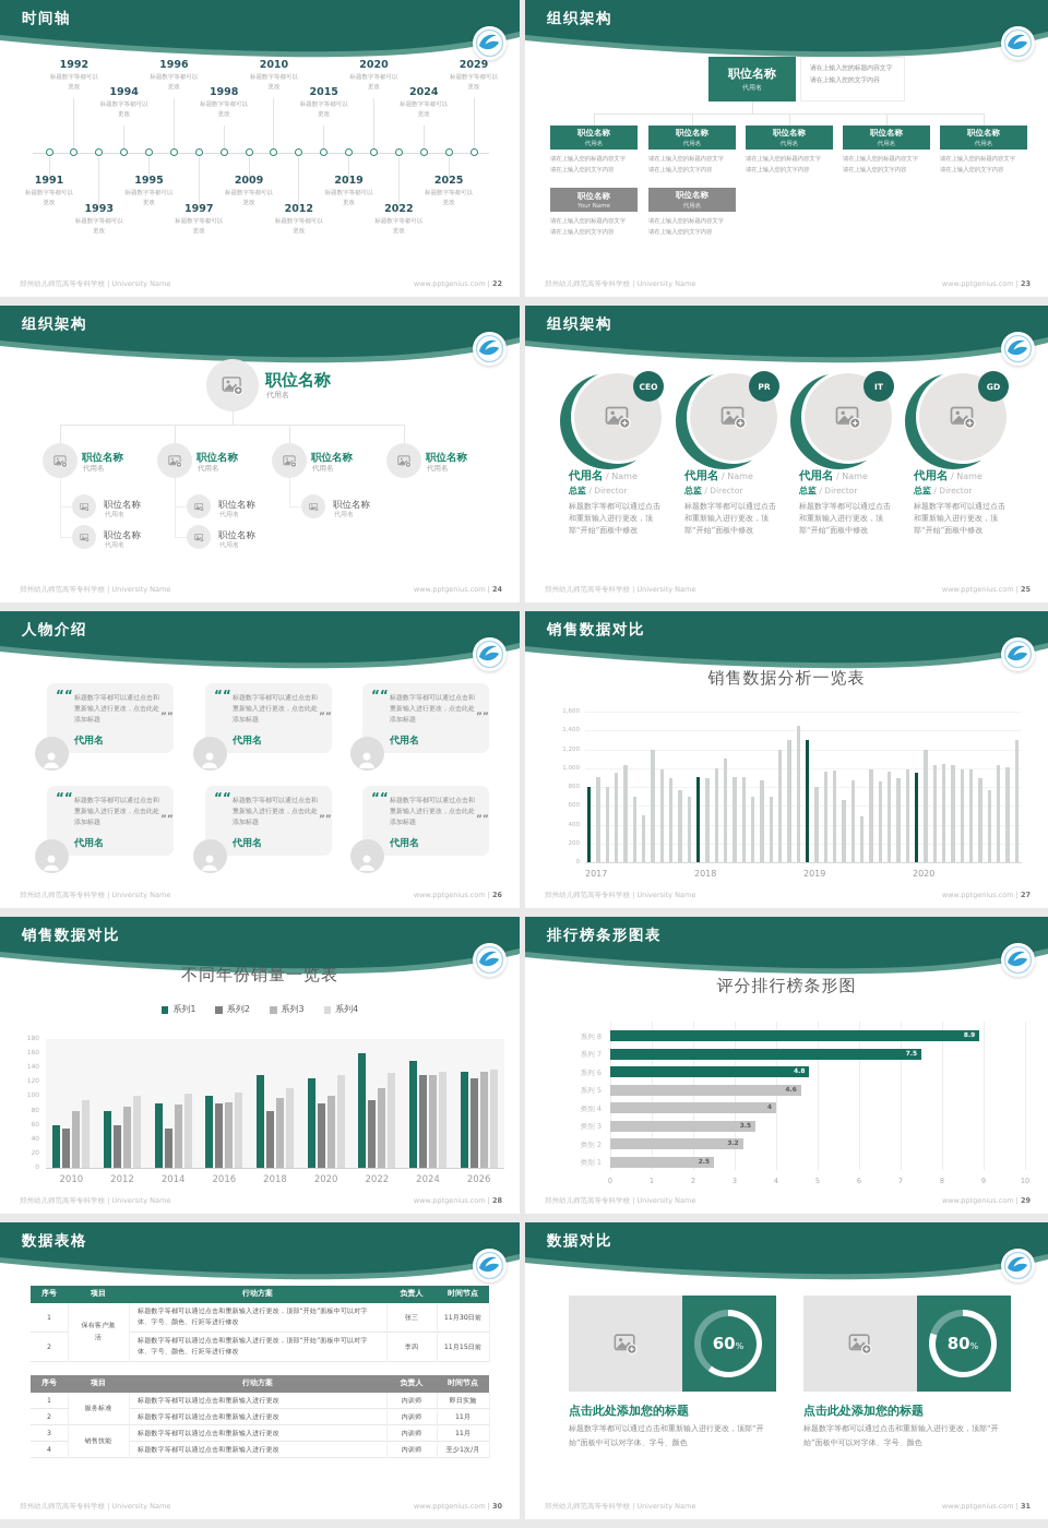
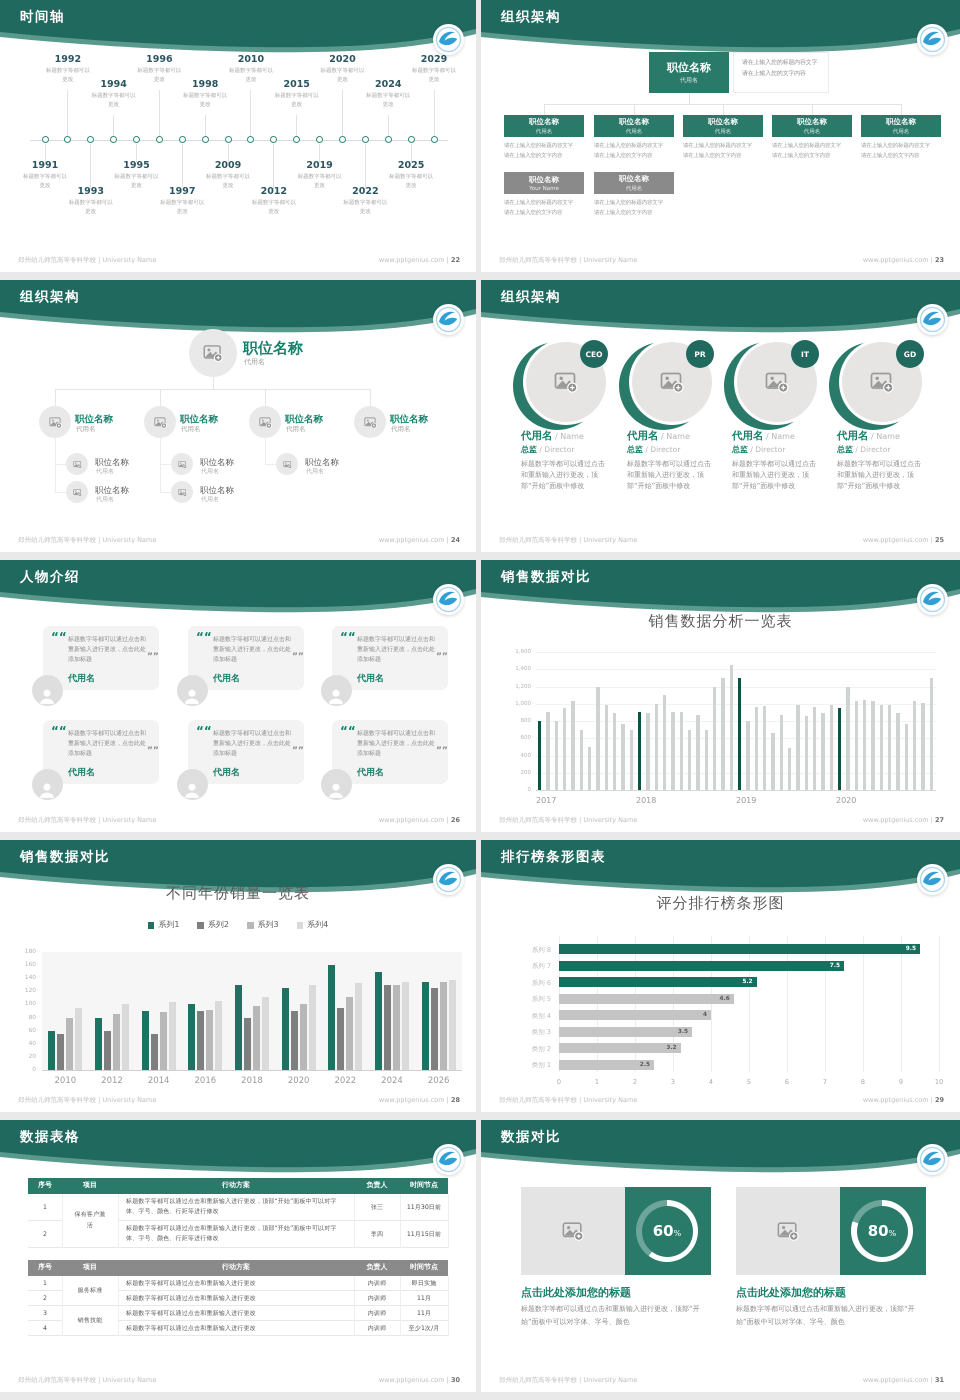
评分排行榜条形图/系列 8: 8.9 -> 9.5
评分排行榜条形图/系列 6: 4.8 -> 5.2
